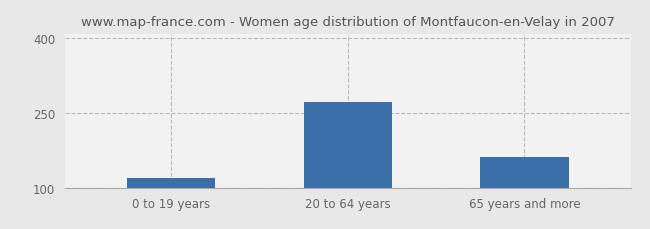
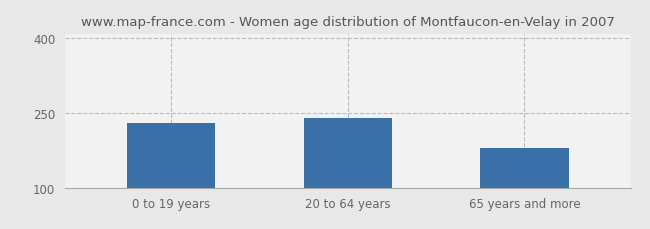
0 to 19 years: 120 -> 230
20 to 64 years: 272 -> 240
65 years and more: 162 -> 180
